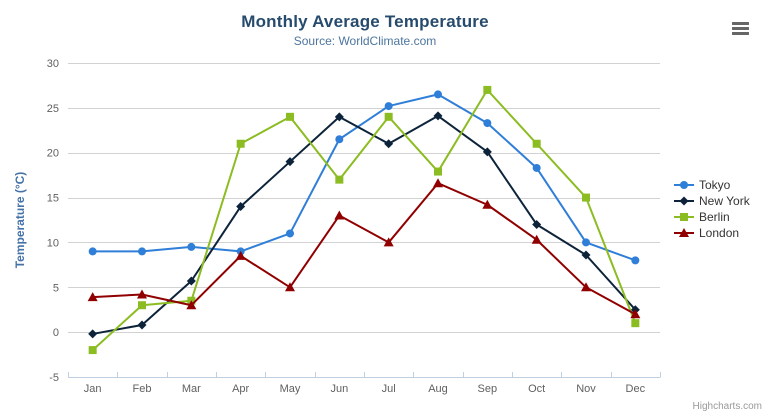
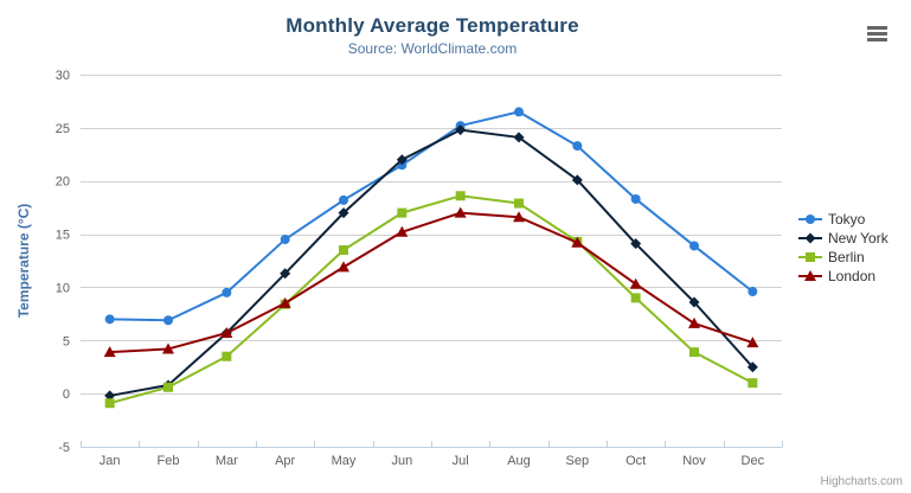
Tokyo/Jan: 9 -> 7
Berlin/Jan: -2 -> -1
Tokyo/Feb: 9 -> 7
Berlin/Feb: 3 -> 1
London/Mar: 3 -> 6
Tokyo/Apr: 9 -> 14
New York/Apr: 14 -> 11
Berlin/Apr: 21 -> 8
Tokyo/May: 11 -> 18
New York/May: 19 -> 17
Berlin/May: 24 -> 14
London/May: 5 -> 12
New York/Jun: 24 -> 22
London/Jun: 13 -> 15
New York/Jul: 21 -> 25
Berlin/Jul: 24 -> 19
London/Jul: 10 -> 17
Berlin/Sep: 27 -> 14
New York/Oct: 12 -> 14
Berlin/Oct: 21 -> 9
Tokyo/Nov: 10 -> 14
Berlin/Nov: 15 -> 4
London/Nov: 5 -> 7
Tokyo/Dec: 8 -> 10
London/Dec: 2 -> 5
